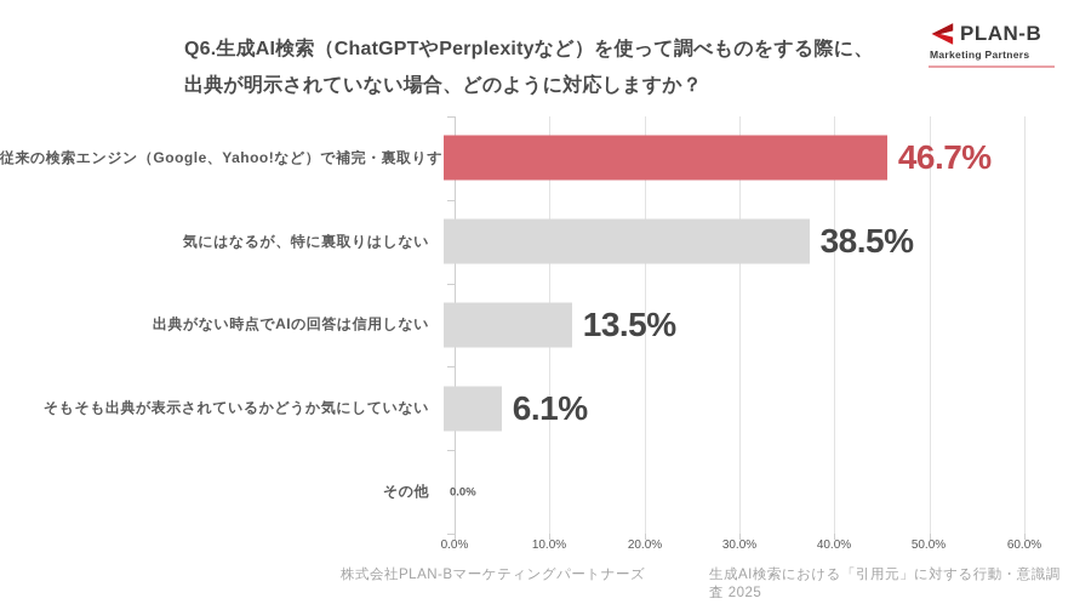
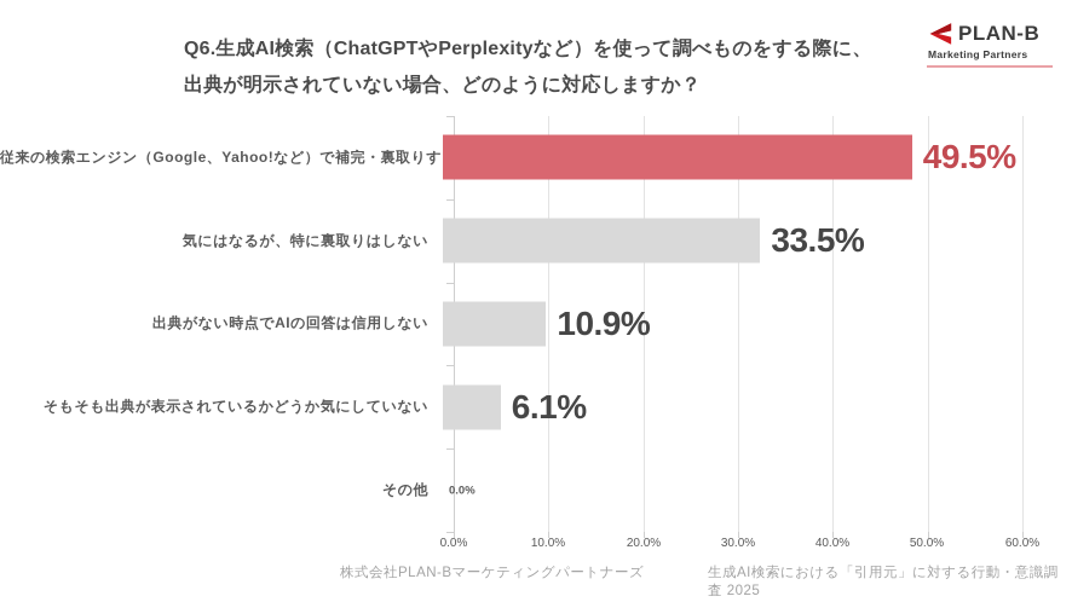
従来の検索エンジン（Google、Yahoo!など）で補完・裏取りする: 46.7% -> 49.5%
気にはなるが、特に裏取りはしない: 38.5% -> 33.5%
出典がない時点でAIの回答は信用しない: 13.5% -> 10.9%
